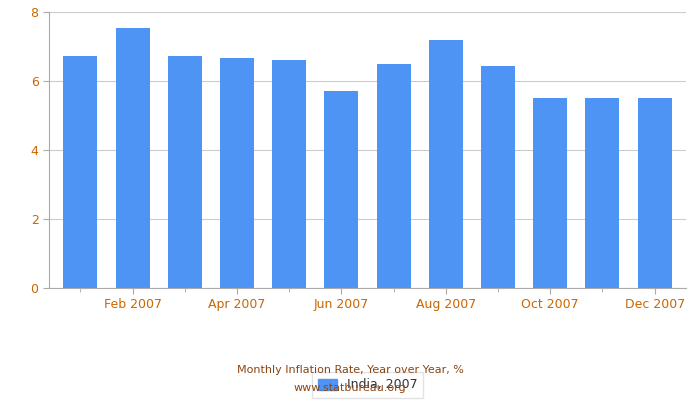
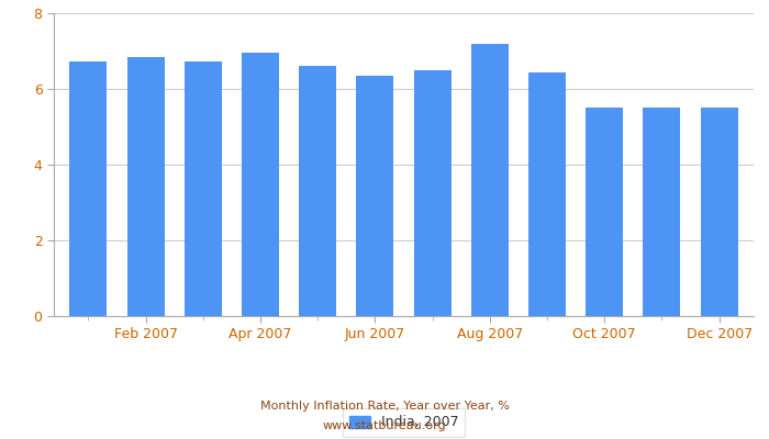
Feb 2007: 7.54 -> 6.85
Apr 2007: 6.68 -> 6.95
Jun 2007: 5.70 -> 6.35
